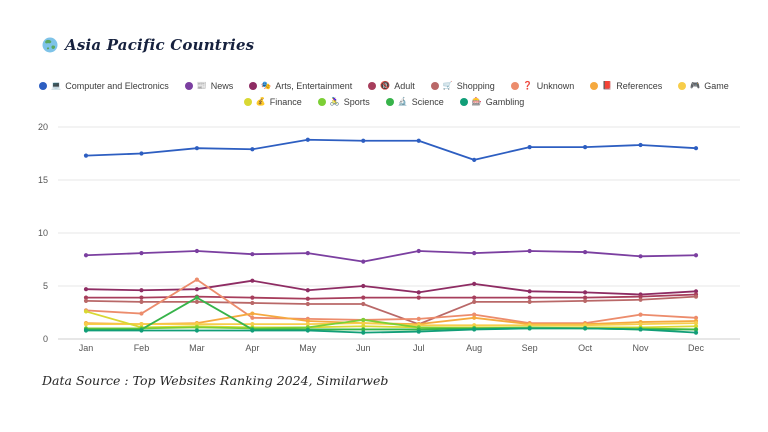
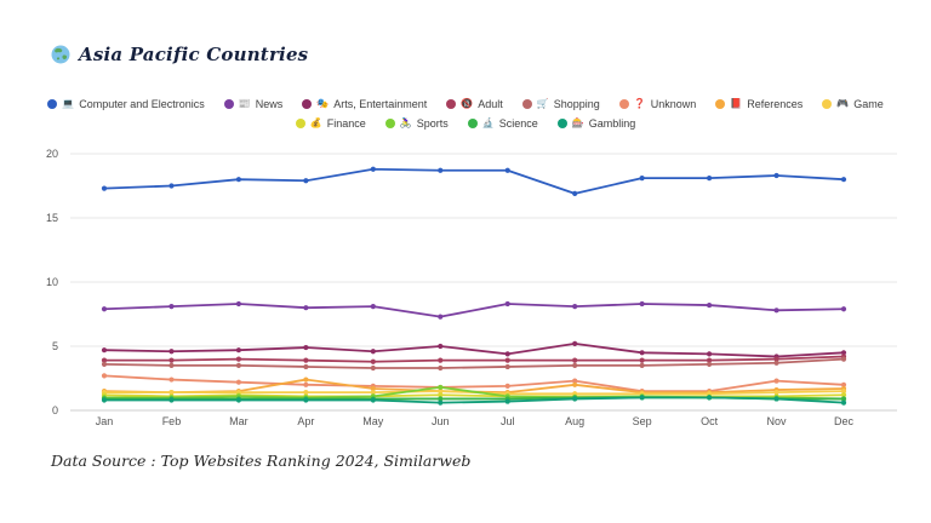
Finance/Jan: 2.6 -> 1.2
Unknown/Mar: 5.6 -> 2.2
Science/Mar: 3.9 -> 0.9
Arts, Entertainment/Apr: 5.5 -> 4.9
Shopping/Jul: 1.4 -> 3.4
